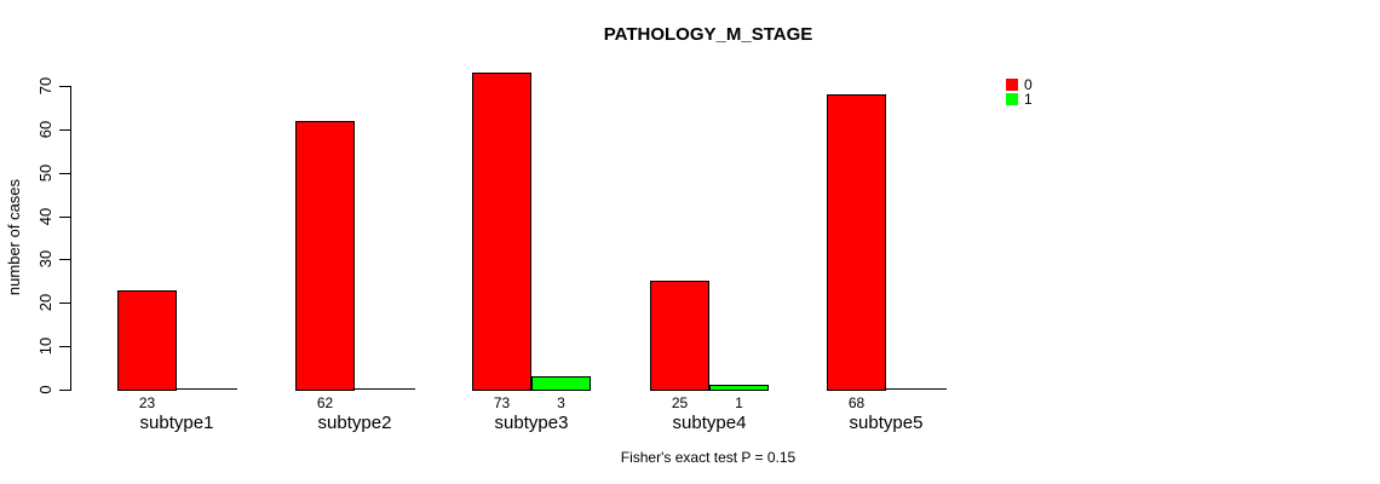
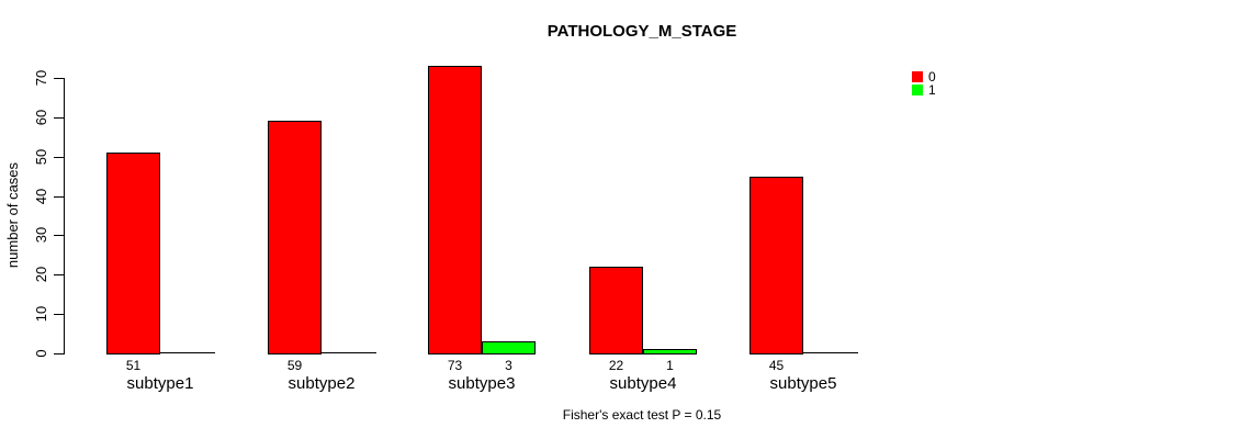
0/subtype1: 23 -> 51
0/subtype2: 62 -> 59
0/subtype4: 25 -> 22
0/subtype5: 68 -> 45
